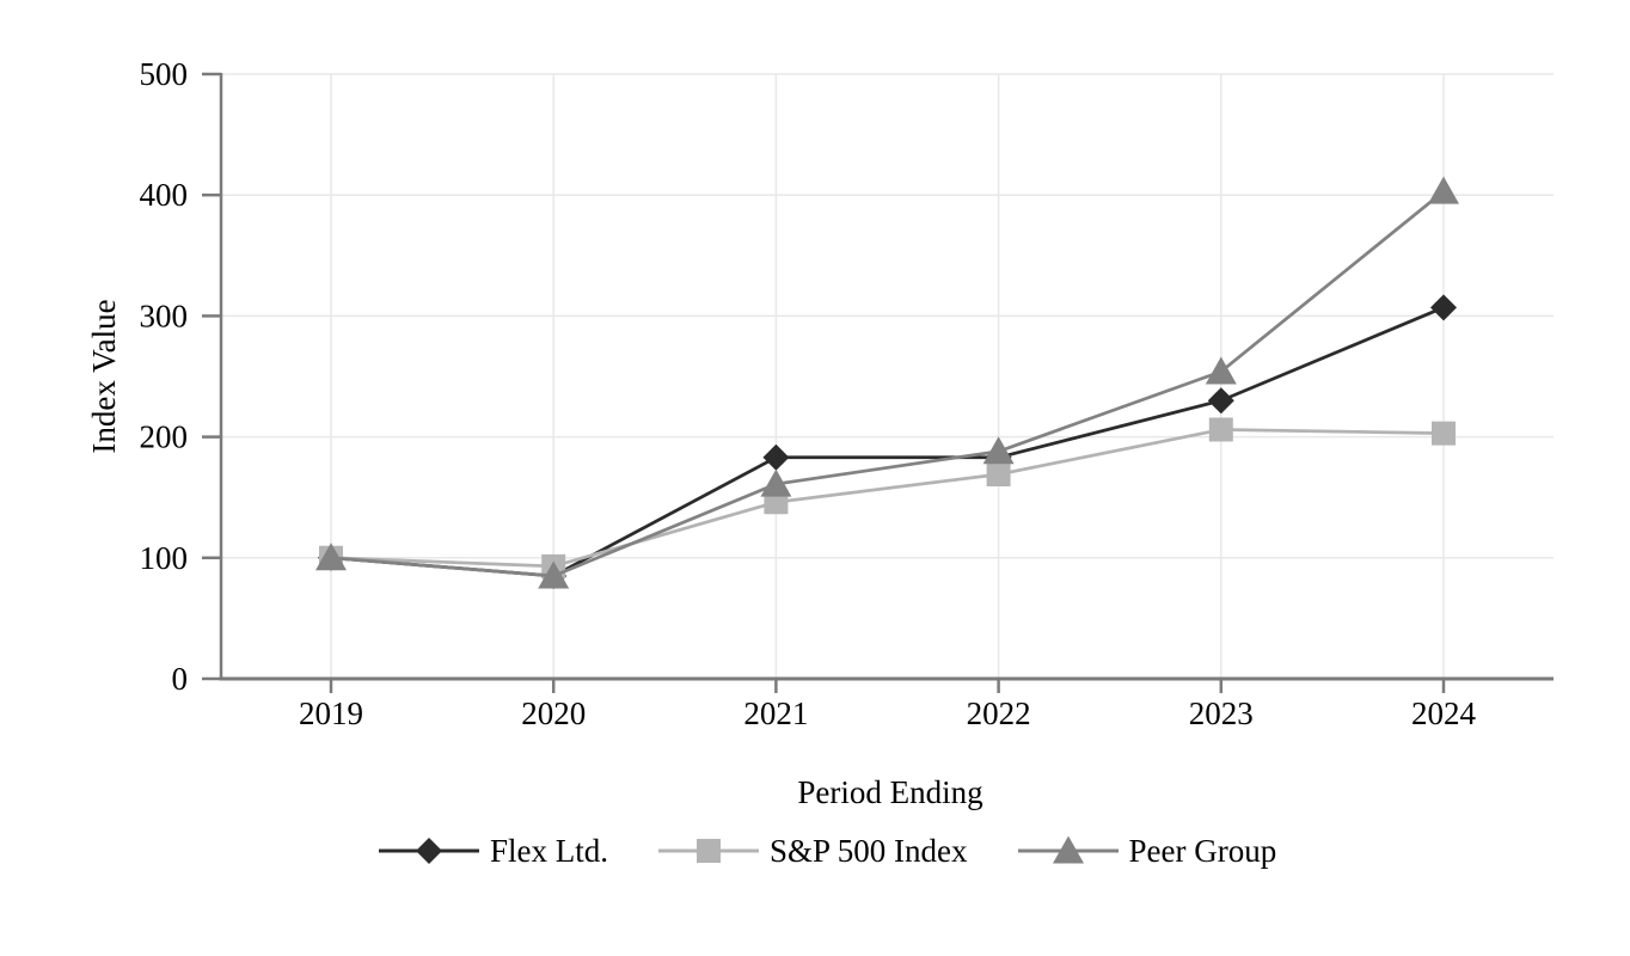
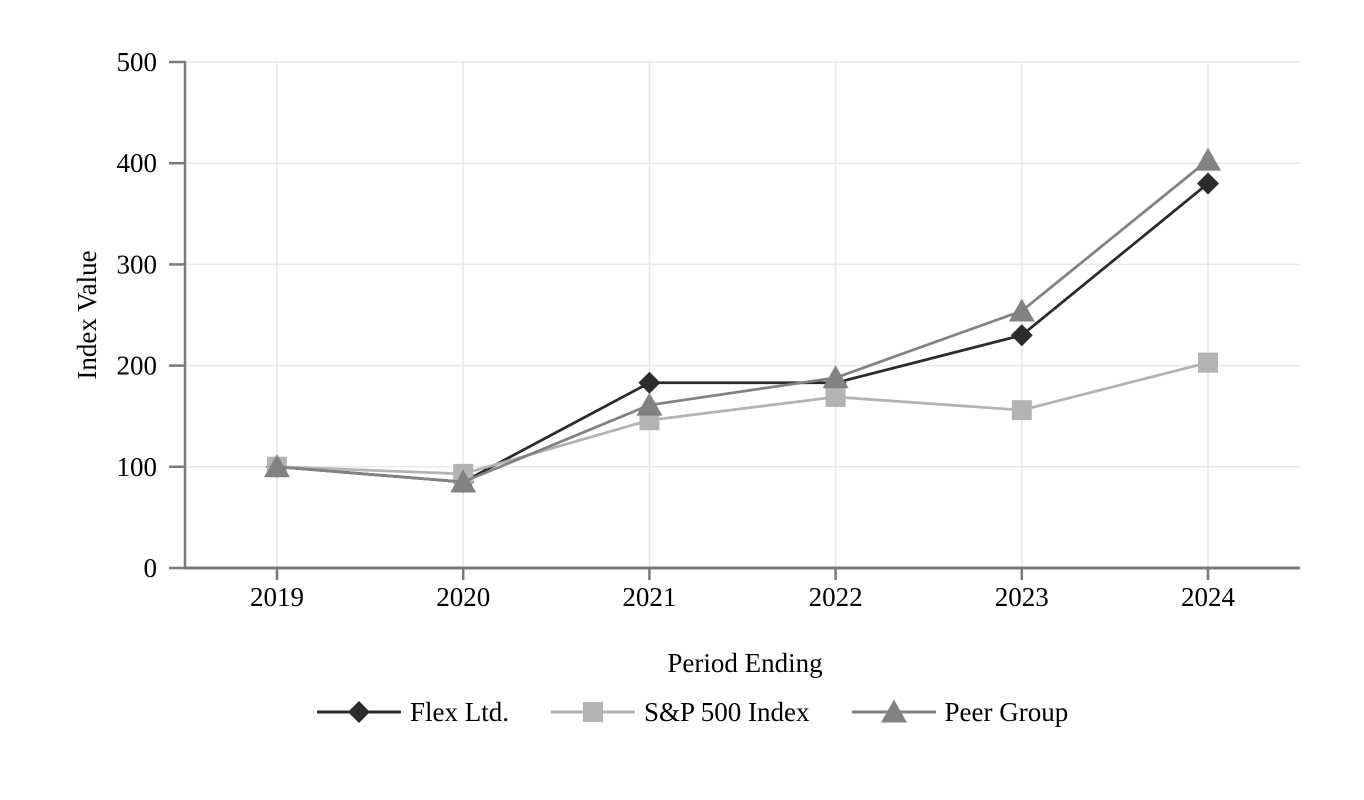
S&P 500 Index/2023: 206 -> 156
Flex Ltd./2024: 307 -> 380
